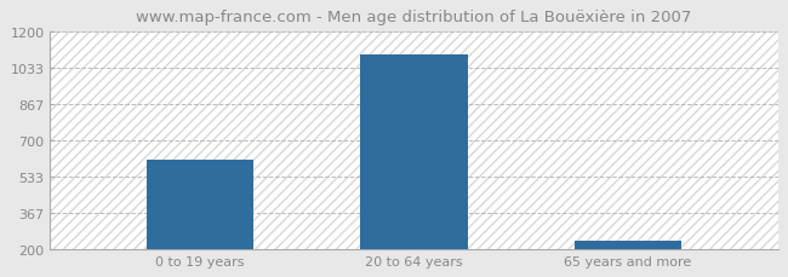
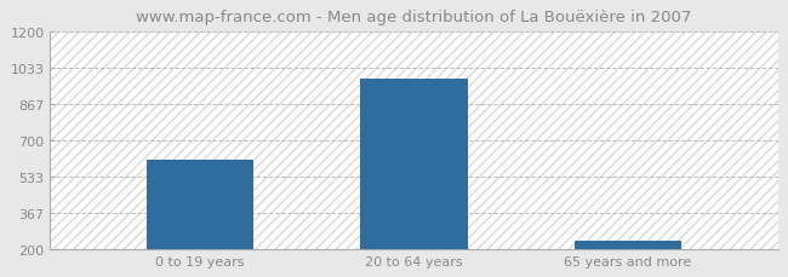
20 to 64 years: 1090 -> 980
